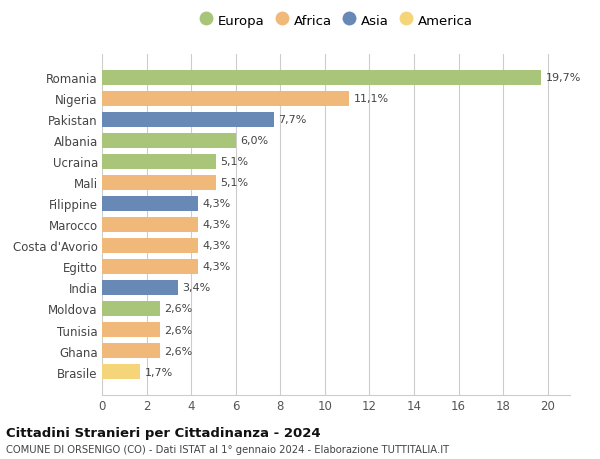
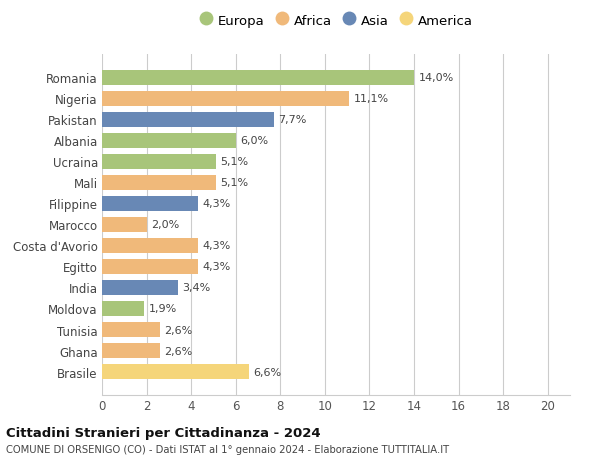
Romania: 19,7% -> 14,0%
Marocco: 4,3% -> 2,0%
Moldova: 2,6% -> 1,9%
Brasile: 1,7% -> 6,6%
